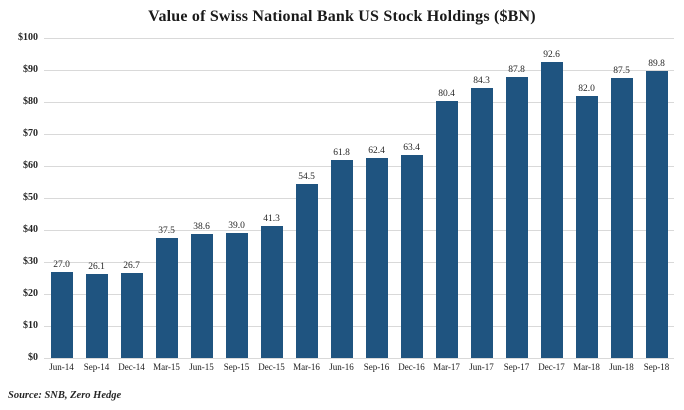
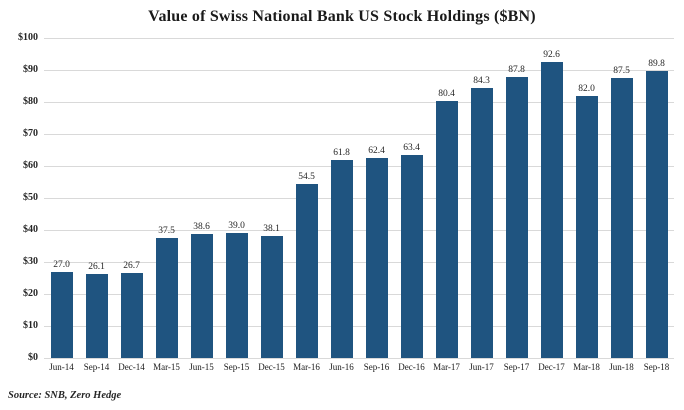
Dec-15: 41.3 -> 38.1
